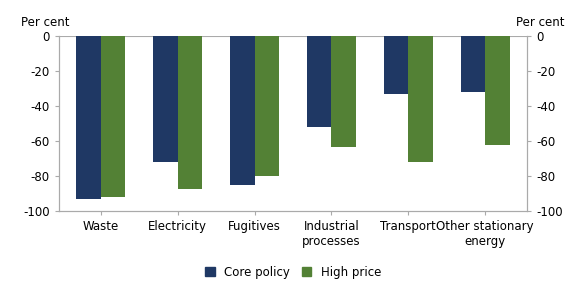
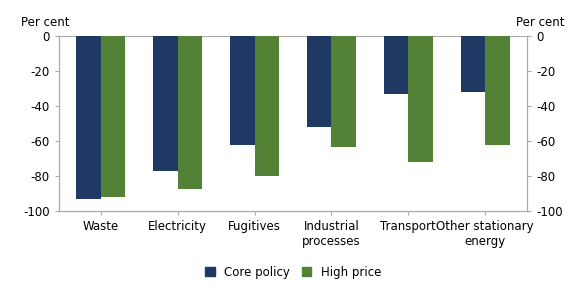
Core policy/Electricity: -72 -> -77
Core policy/Fugitives: -85 -> -62
